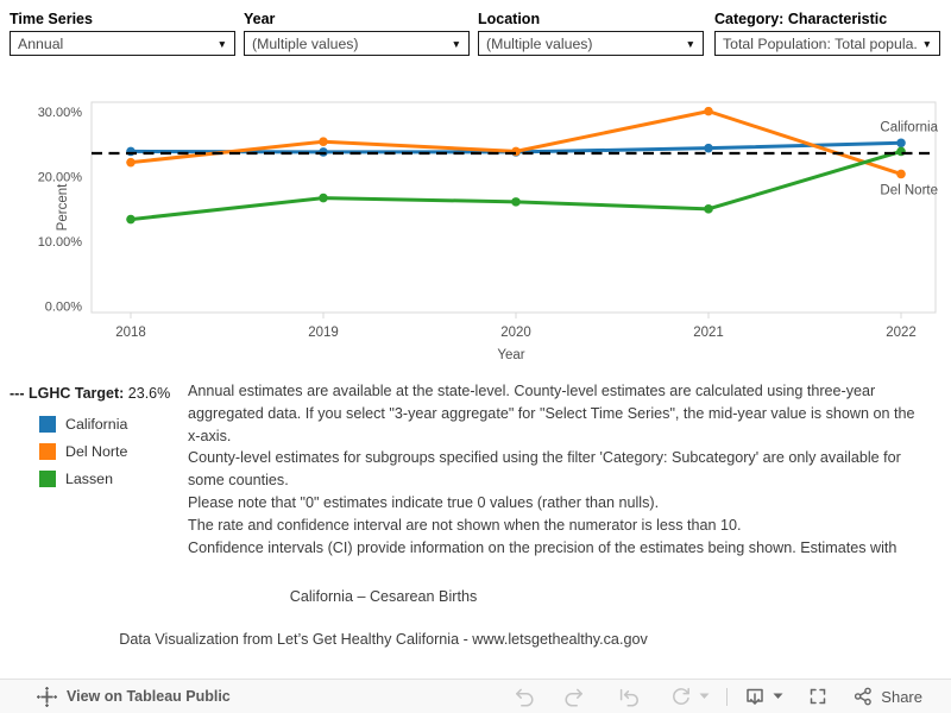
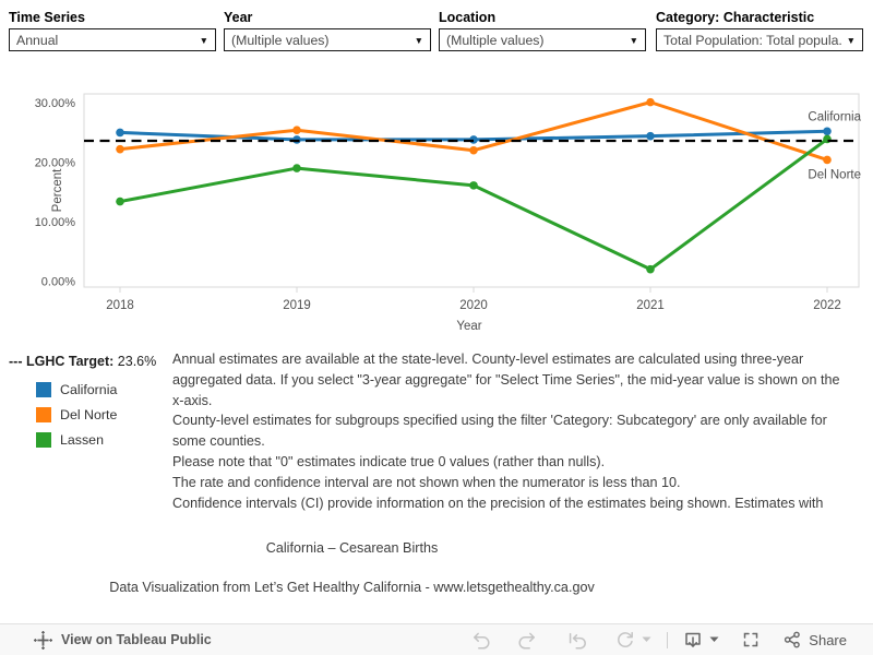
California/2018: 24% -> 25%
Lassen/2019: 17% -> 19%
Del Norte/2020: 24% -> 22%
Lassen/2021: 15% -> 2%
